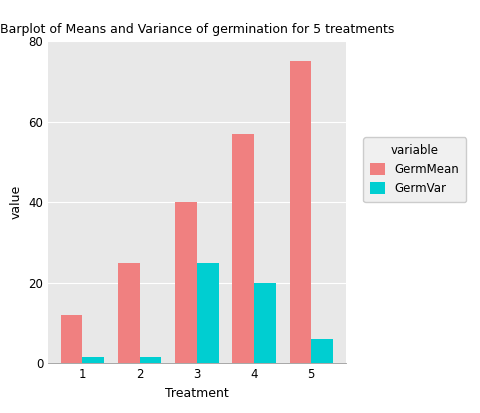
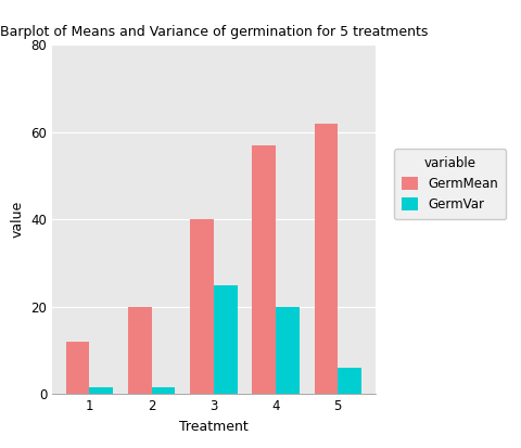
GermMean/2: 25 -> 20
GermMean/5: 75 -> 62
